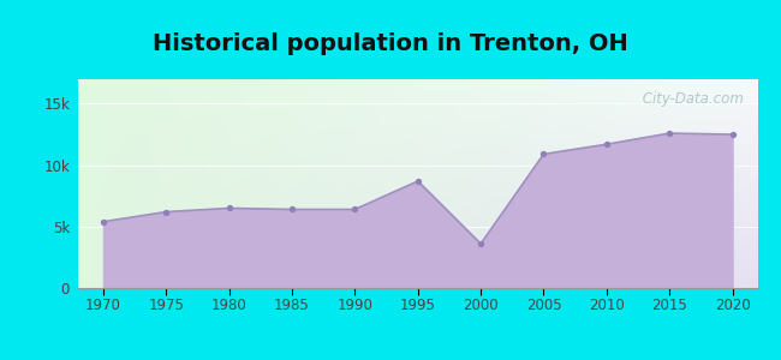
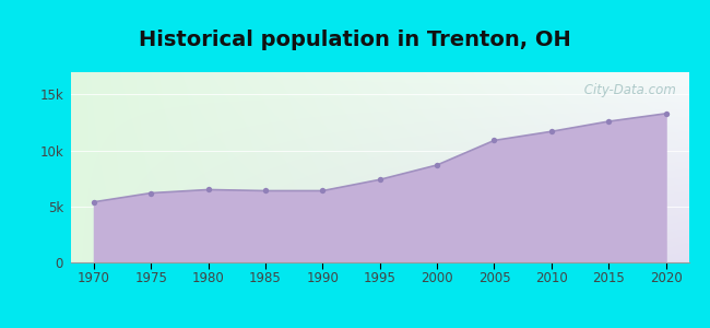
1995: 8.7k -> 7.4k
2000: 3.6k -> 8.7k
2020: 12.5k -> 13.3k
